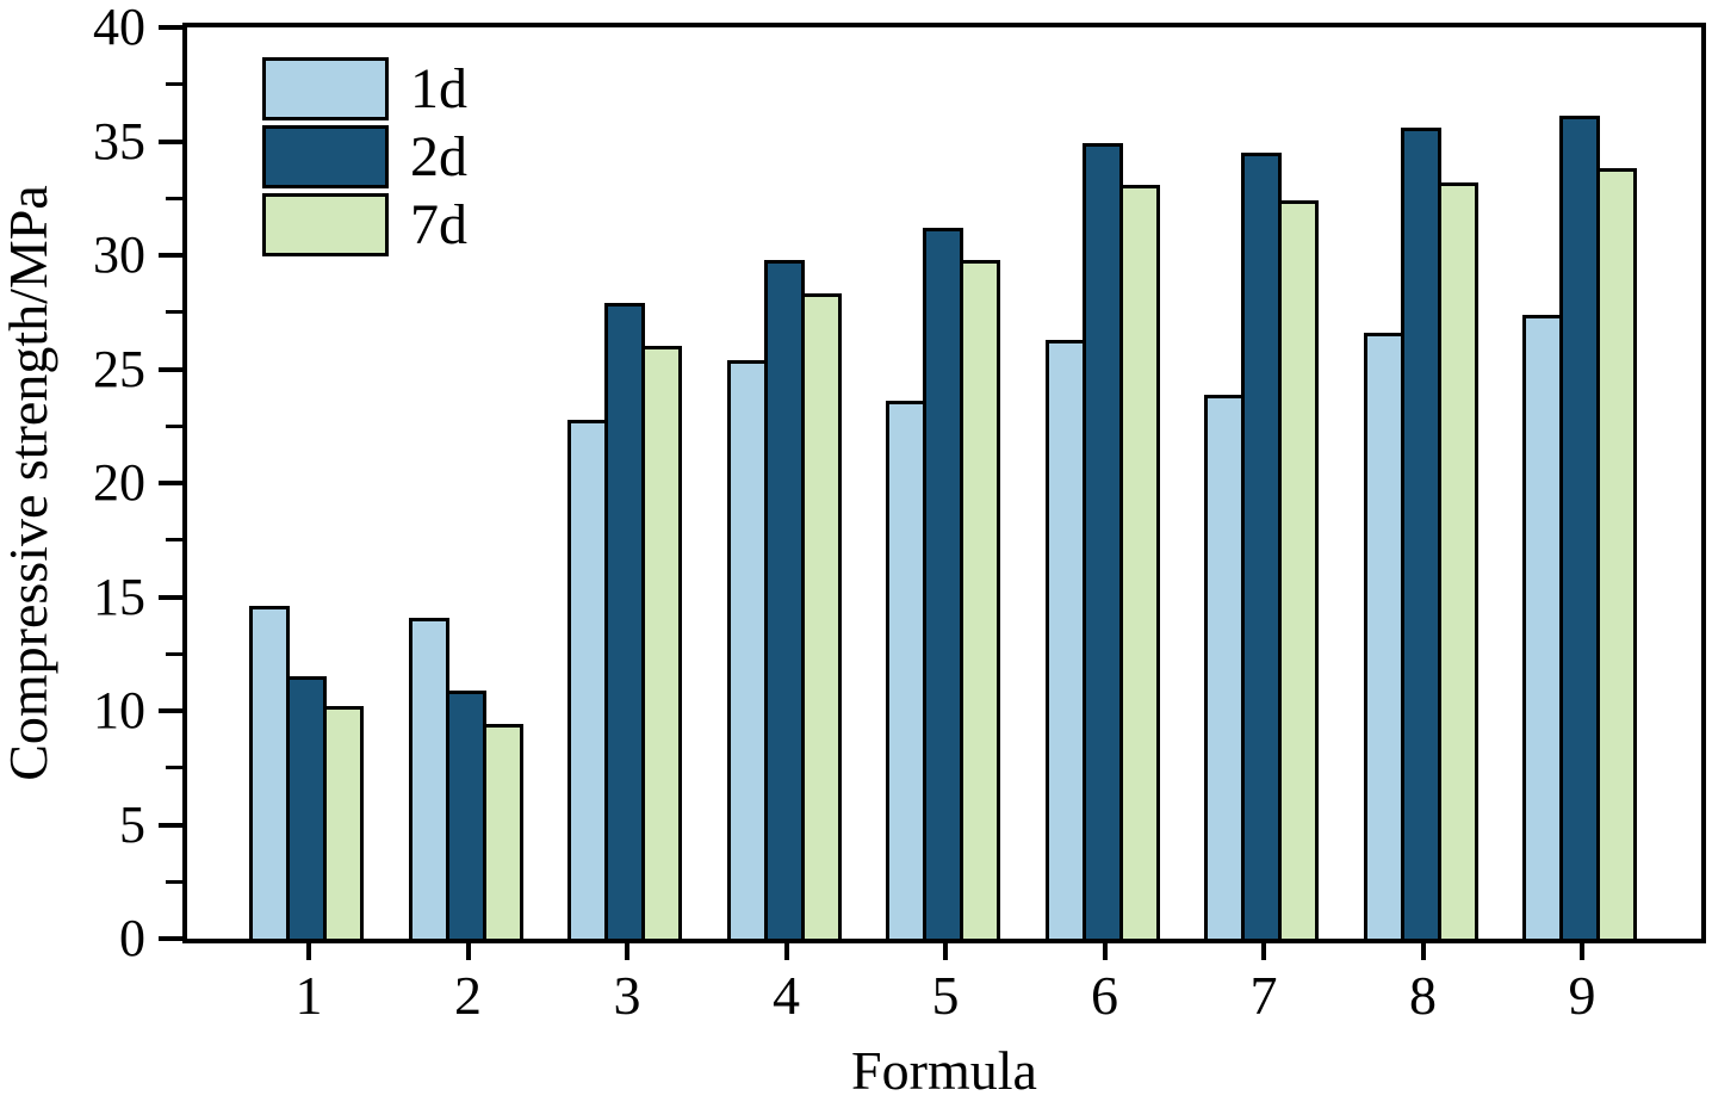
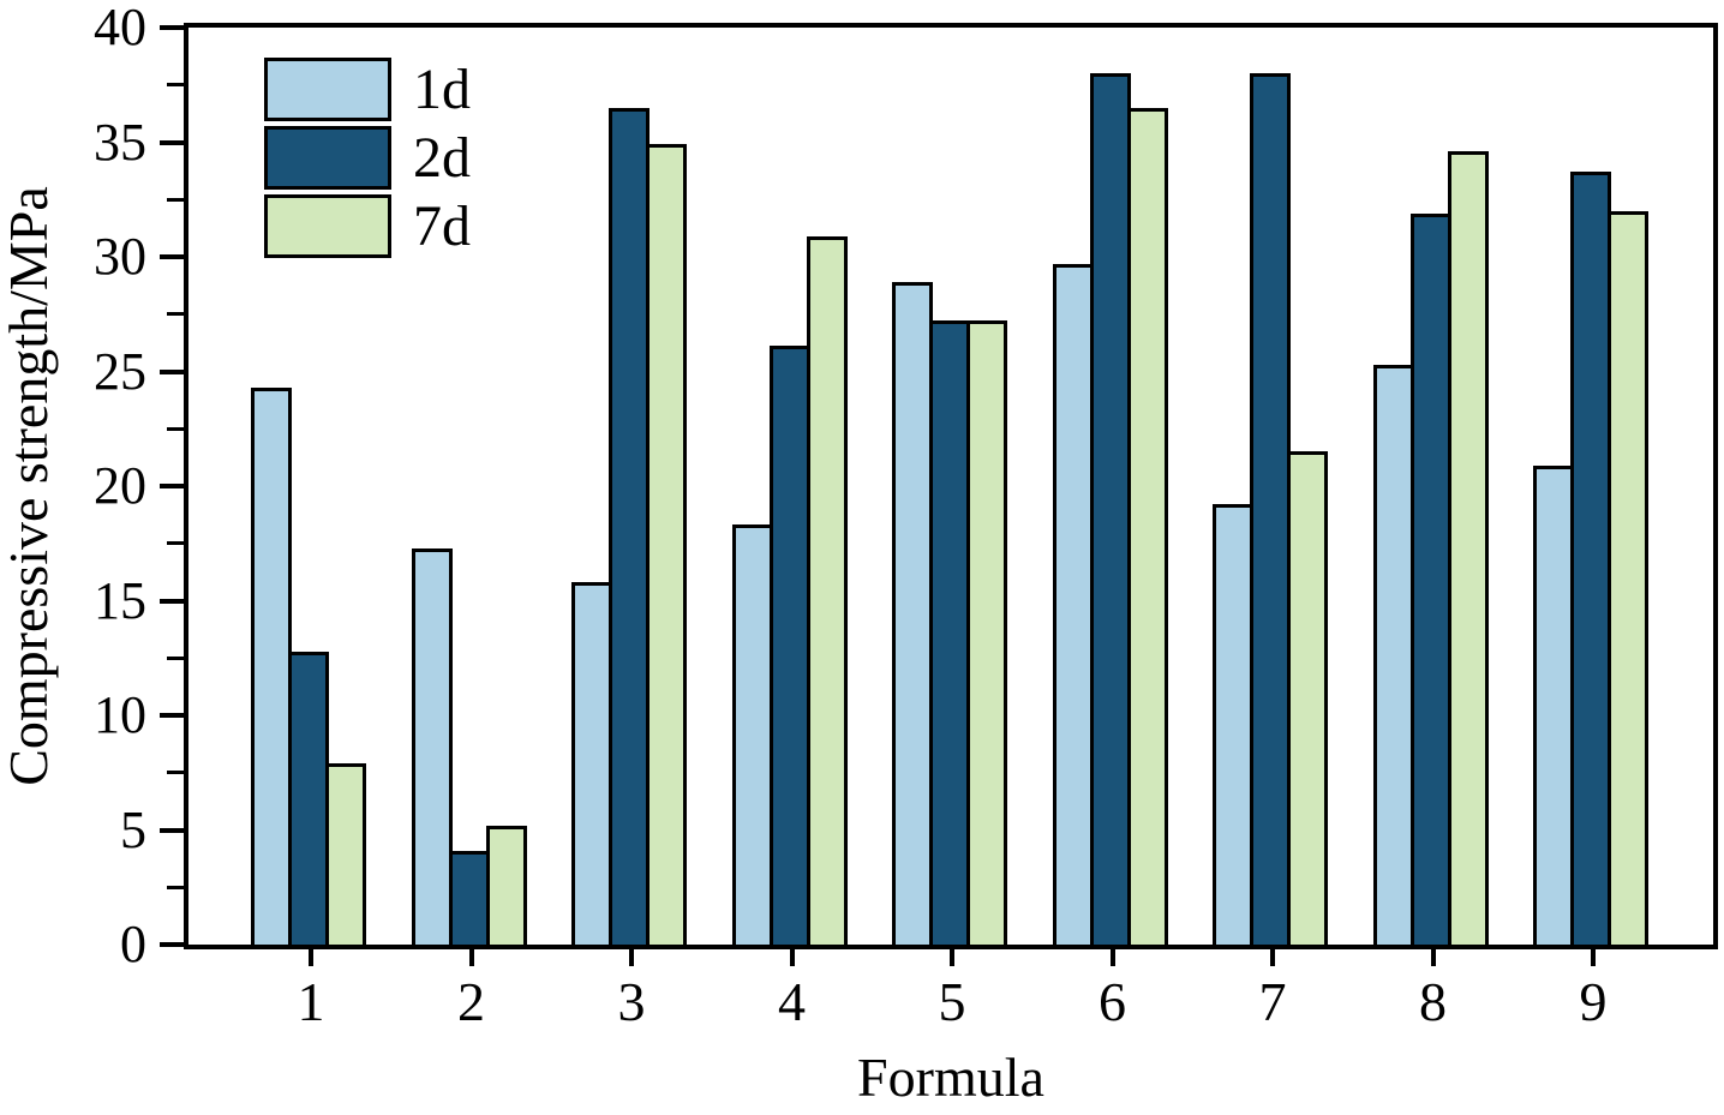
1d/1: 14.6 -> 24.3
2d/1: 11.5 -> 12.8
7d/1: 10.2 -> 7.9
1d/2: 14.1 -> 17.3
2d/2: 10.9 -> 4.1
7d/2: 9.4 -> 5.2
1d/3: 22.8 -> 15.8
2d/3: 27.9 -> 36.5
7d/3: 26.0 -> 34.9
1d/4: 25.4 -> 18.3
2d/4: 29.8 -> 26.1
7d/4: 28.3 -> 30.9
1d/5: 23.6 -> 28.9
2d/5: 31.2 -> 27.2
7d/5: 29.8 -> 27.2
1d/6: 26.3 -> 29.7
2d/6: 34.9 -> 38.0
7d/6: 33.1 -> 36.5
1d/7: 23.9 -> 19.2
2d/7: 34.5 -> 38.0
7d/7: 32.4 -> 21.5
1d/8: 26.6 -> 25.3
2d/8: 35.6 -> 31.9
7d/8: 33.2 -> 34.6
1d/9: 27.4 -> 20.9
2d/9: 36.1 -> 33.7
7d/9: 33.8 -> 32.0
